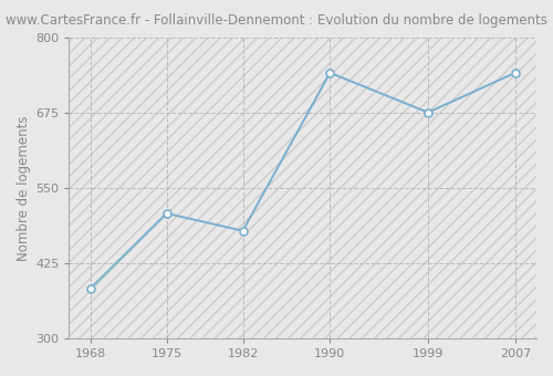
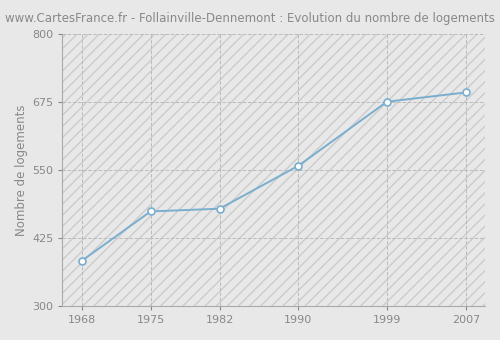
1975: 508 -> 474
1990: 742 -> 558
2007: 742 -> 693
